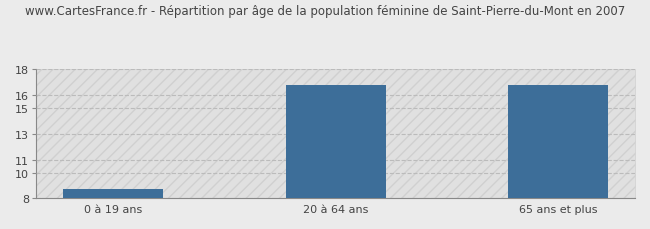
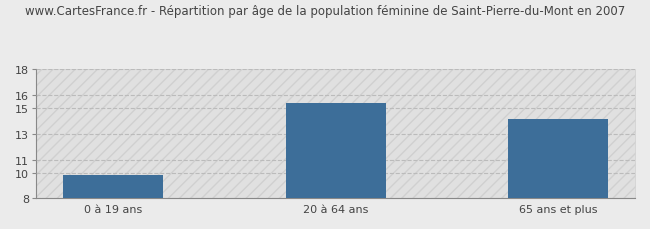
0 à 19 ans: 8.7 -> 9.8
20 à 64 ans: 16.8 -> 15.4
65 ans et plus: 16.8 -> 14.1
